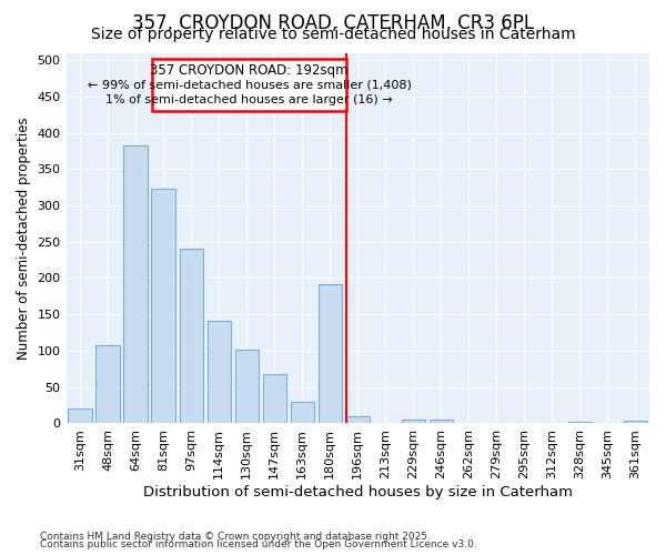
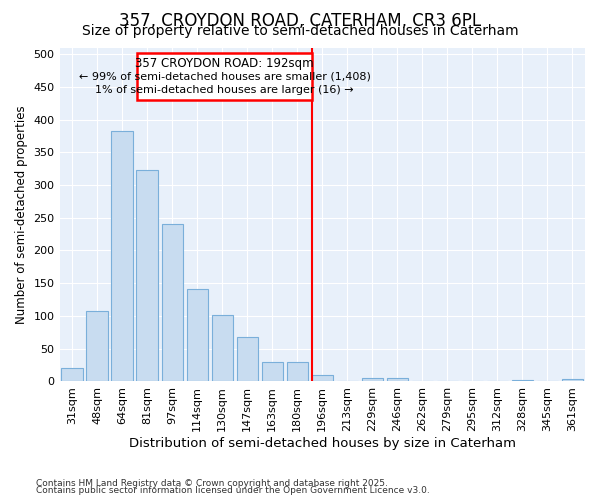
180sqm: 192 -> 29
